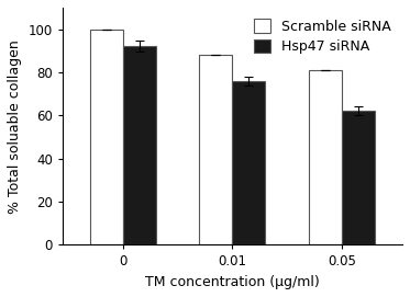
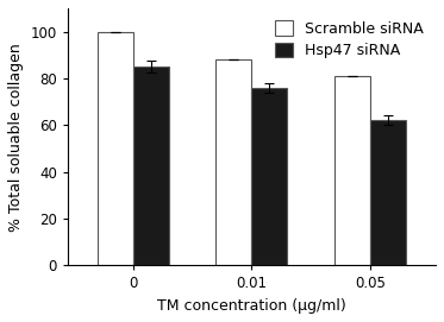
Hsp47 siRNA/0: 92 -> 85
